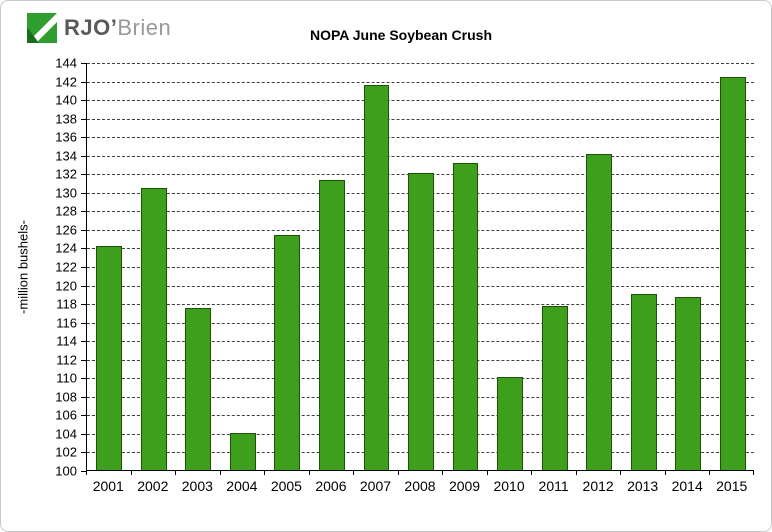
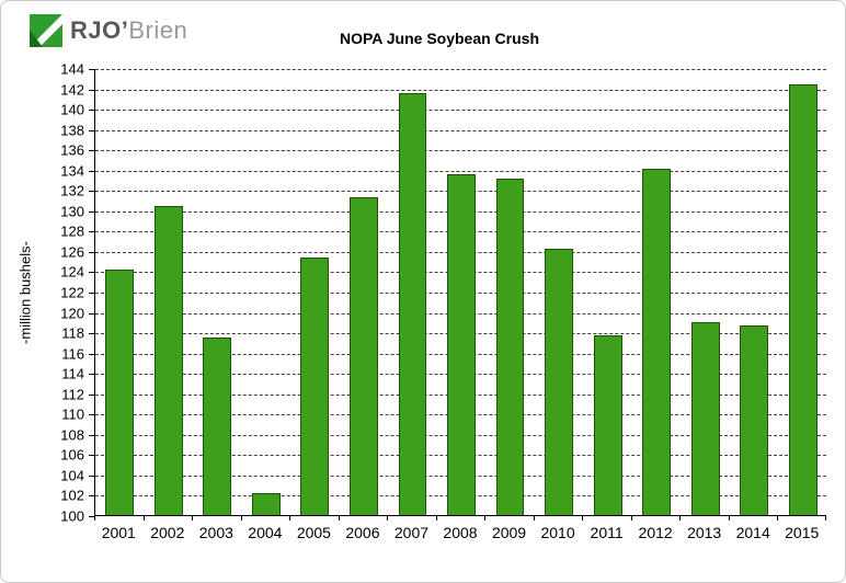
2004: 104 -> 102
2008: 132 -> 134
2010: 110 -> 126
